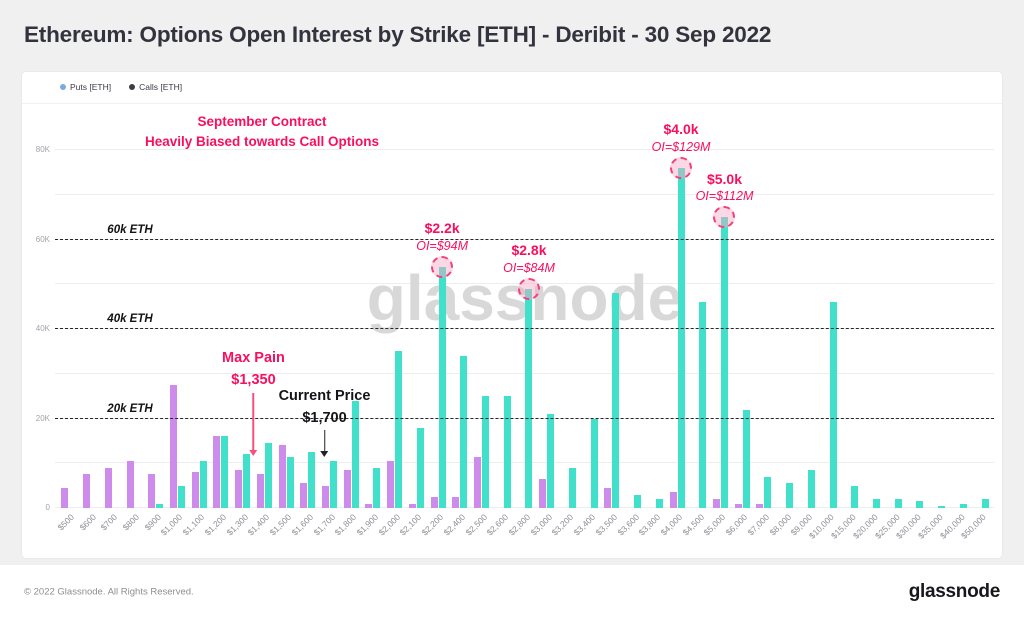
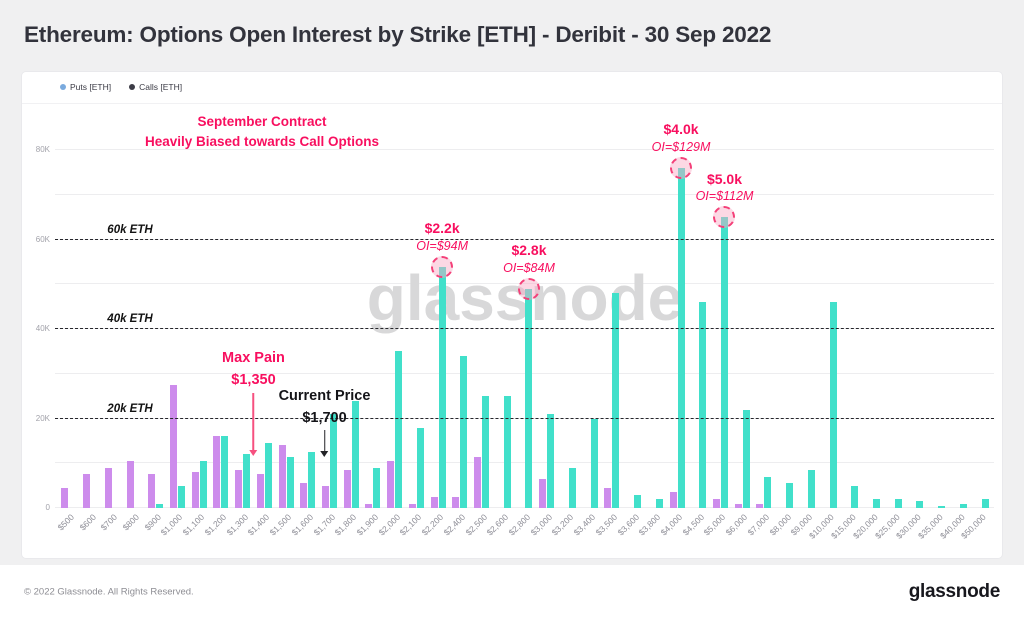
Calls [ETH]/$1,700: 10K -> 21K
